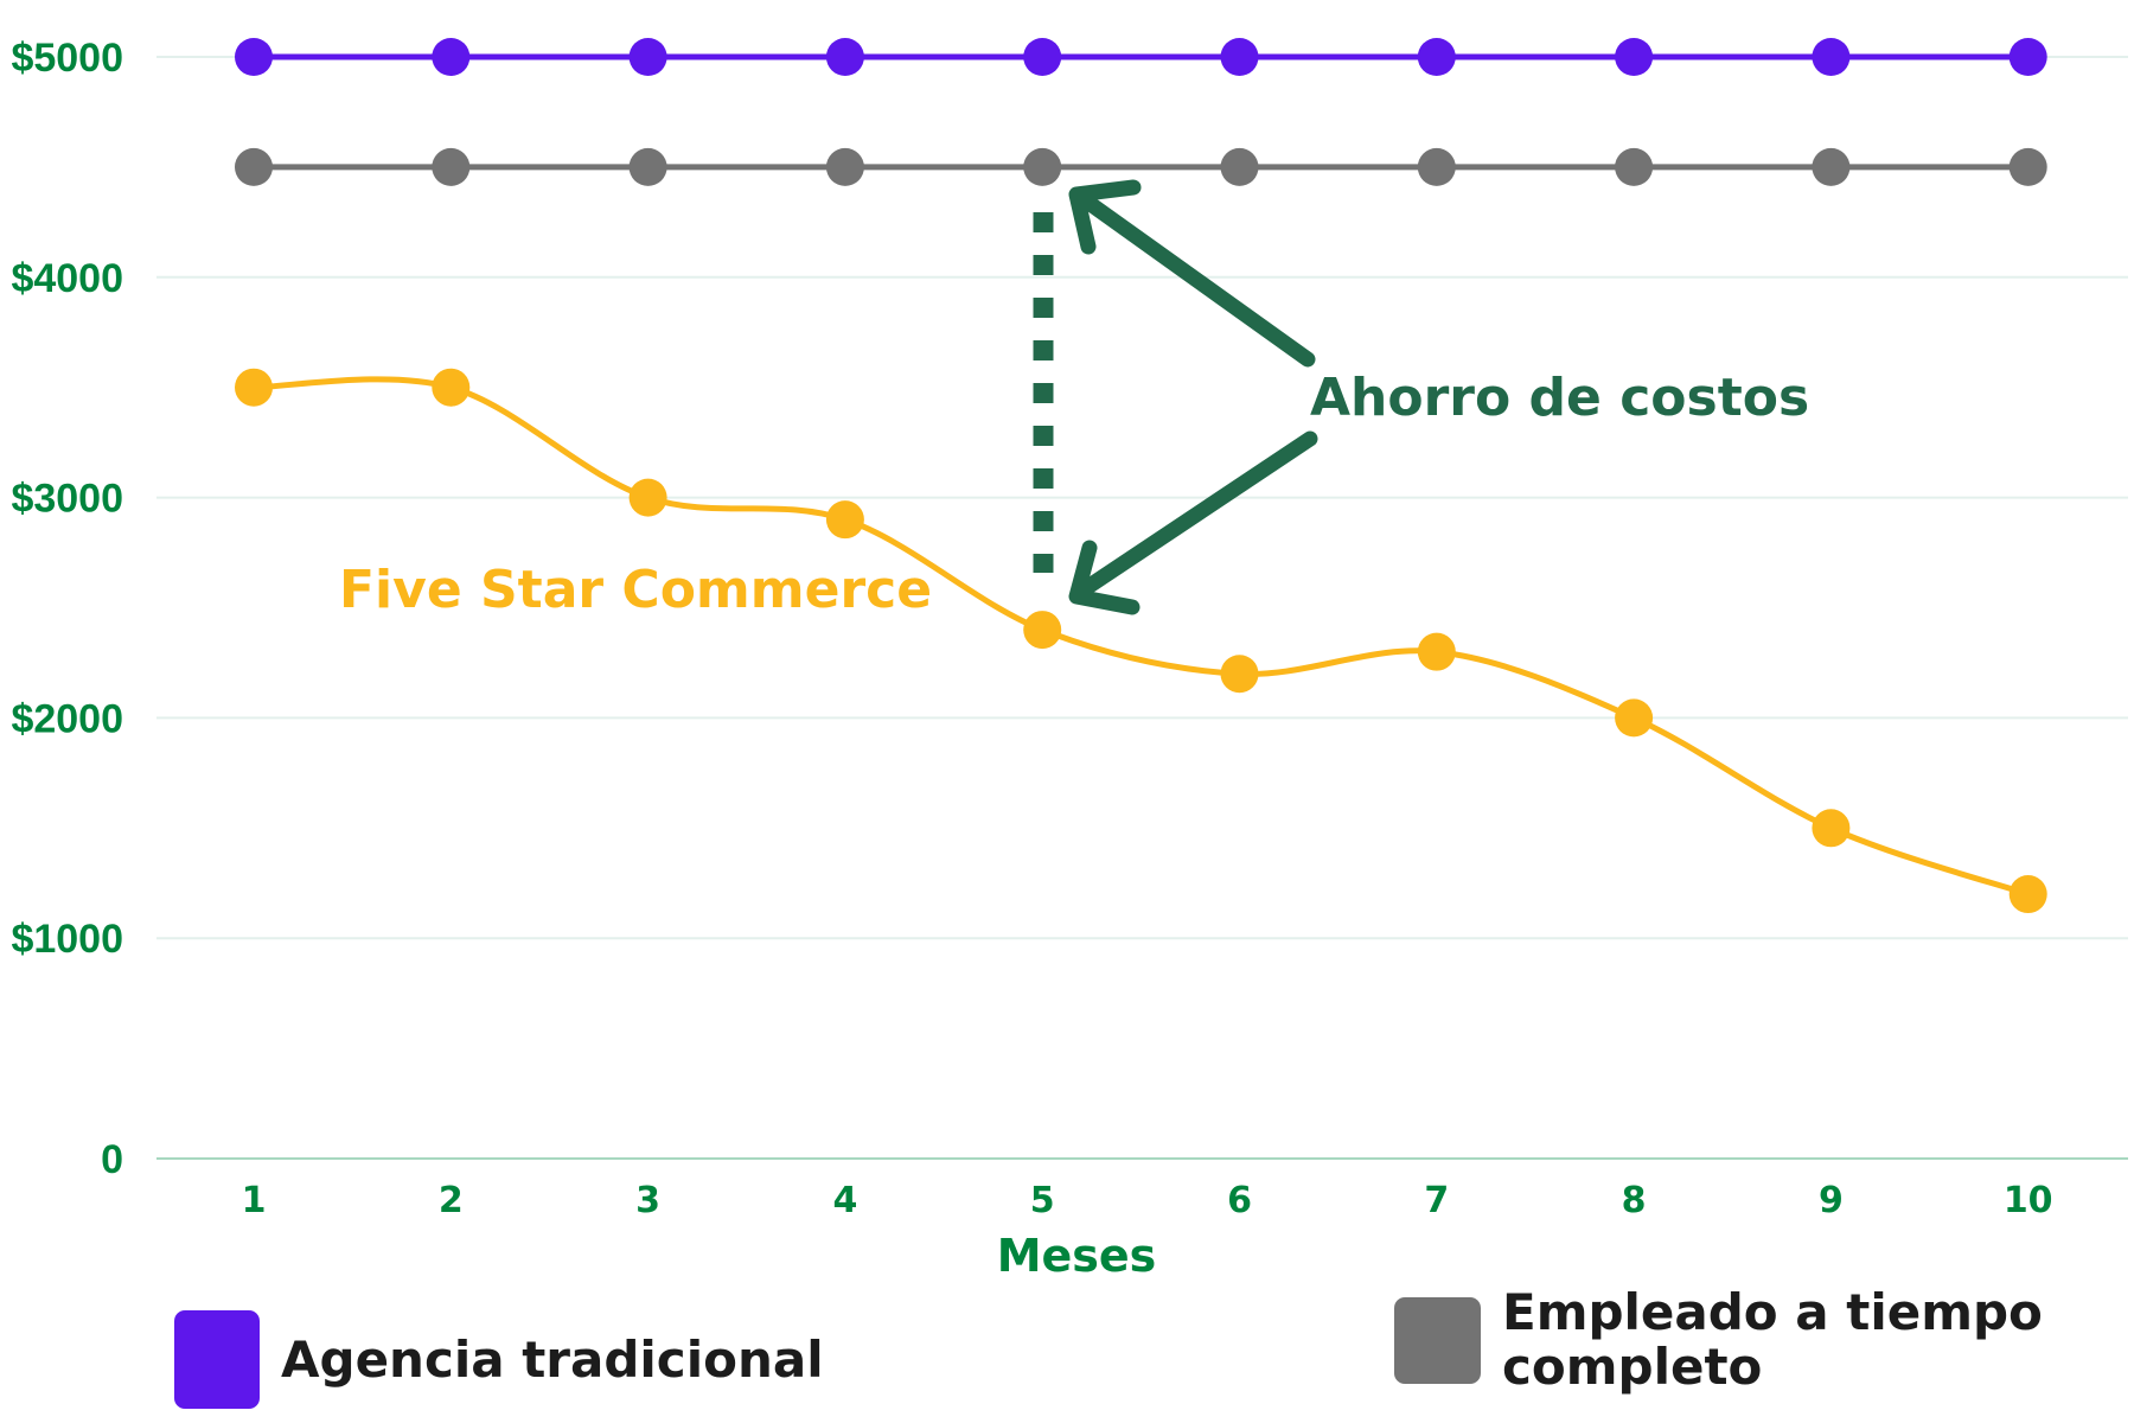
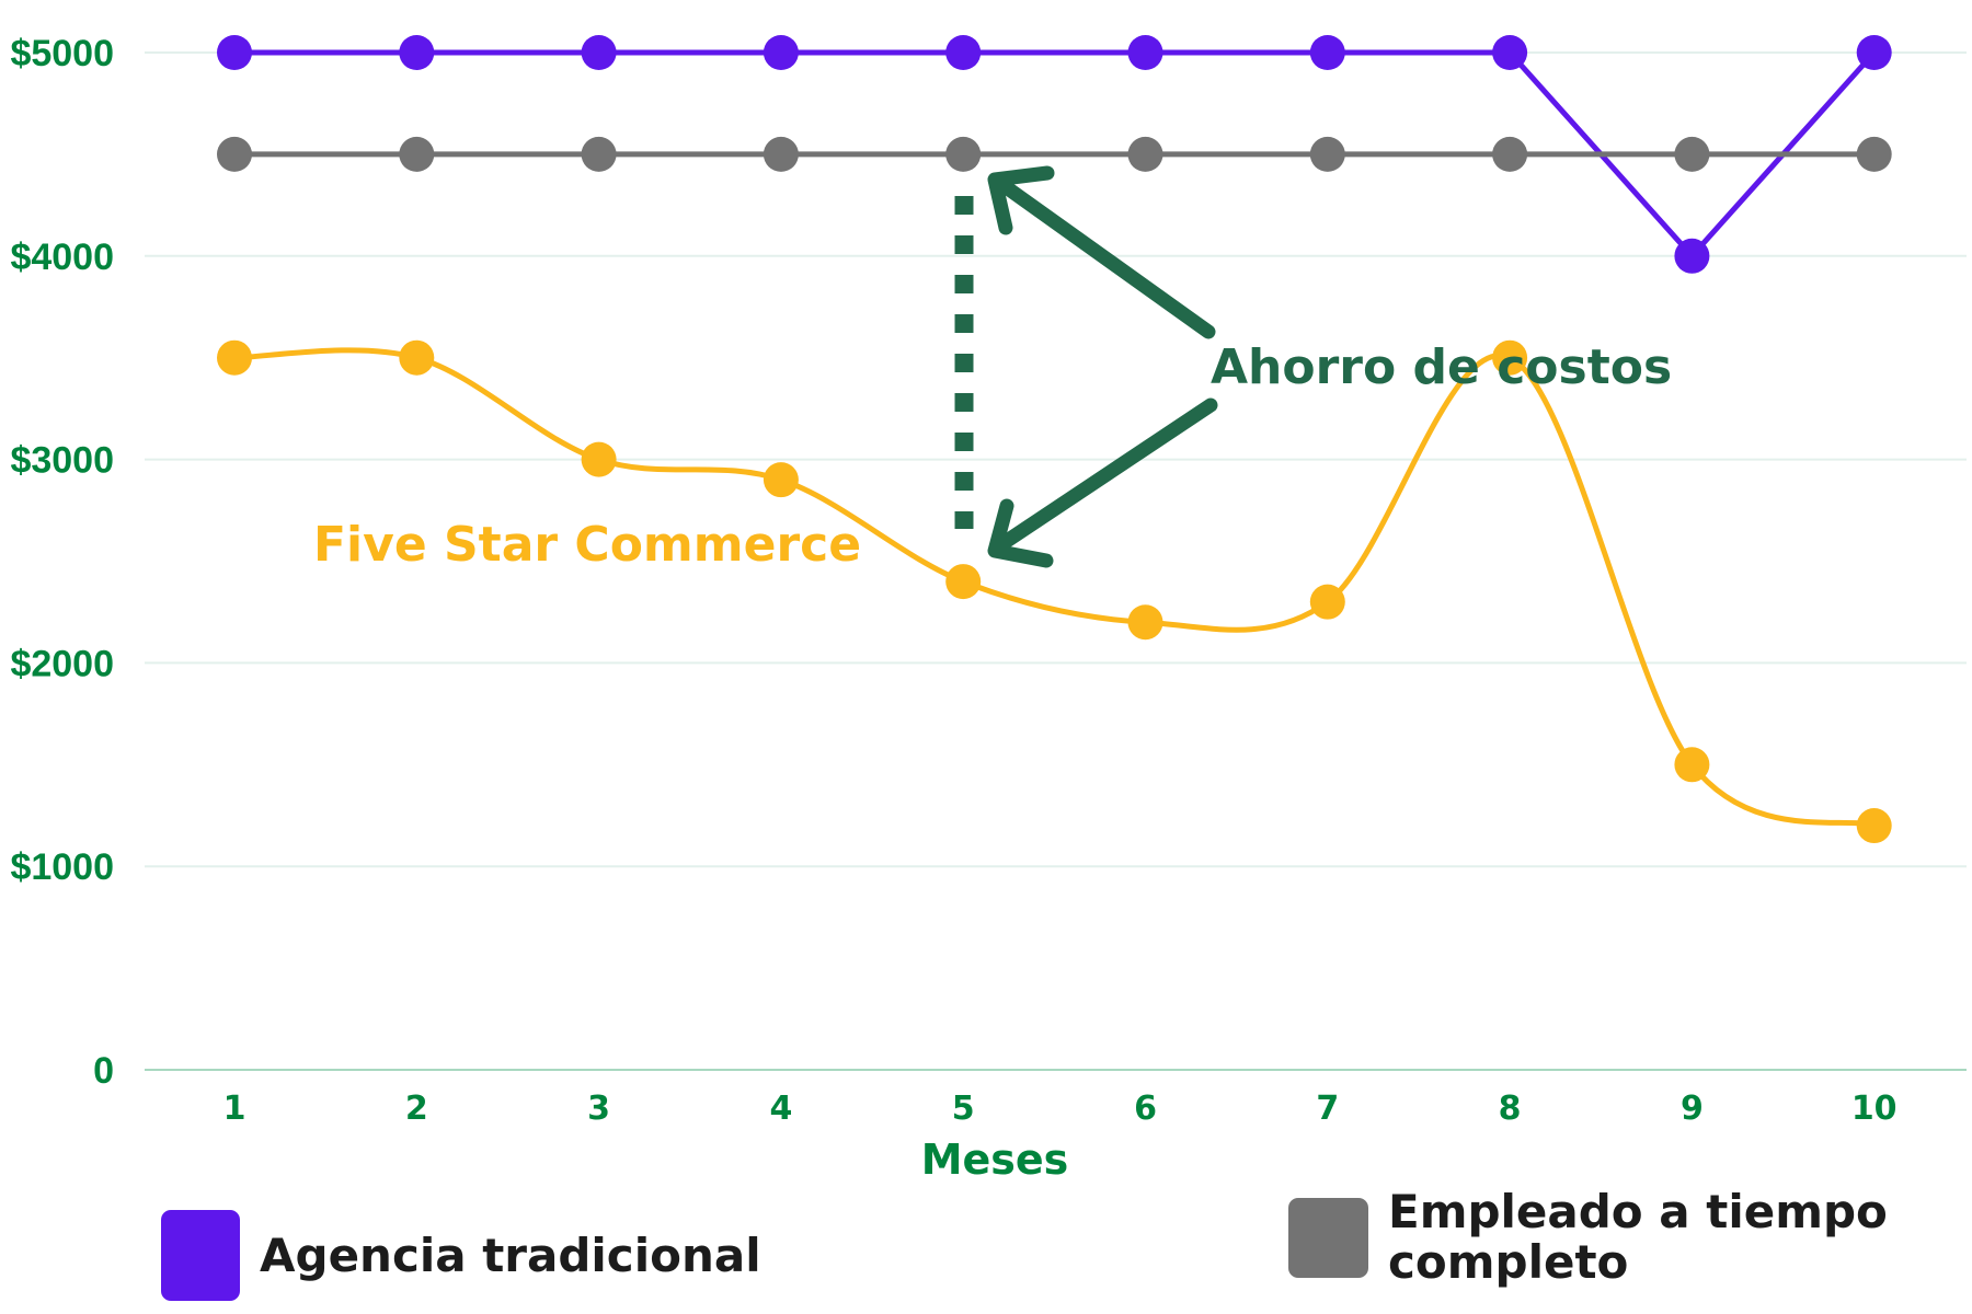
Five Star Commerce/8: $2000 -> $3500
Agencia tradicional/9: $5000 -> $4000
